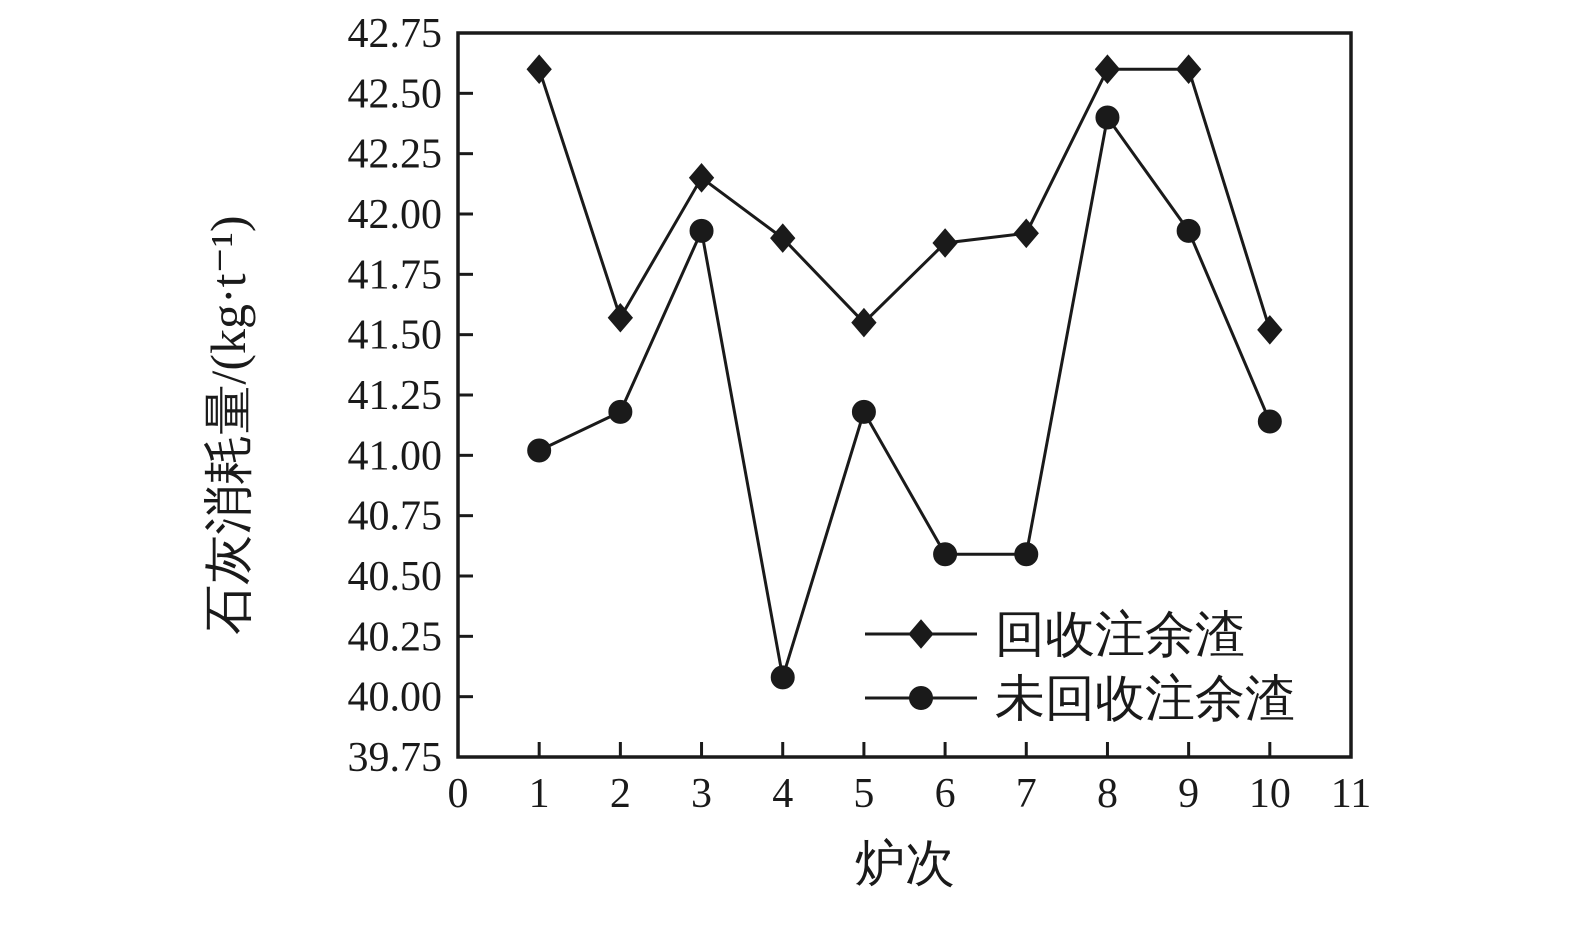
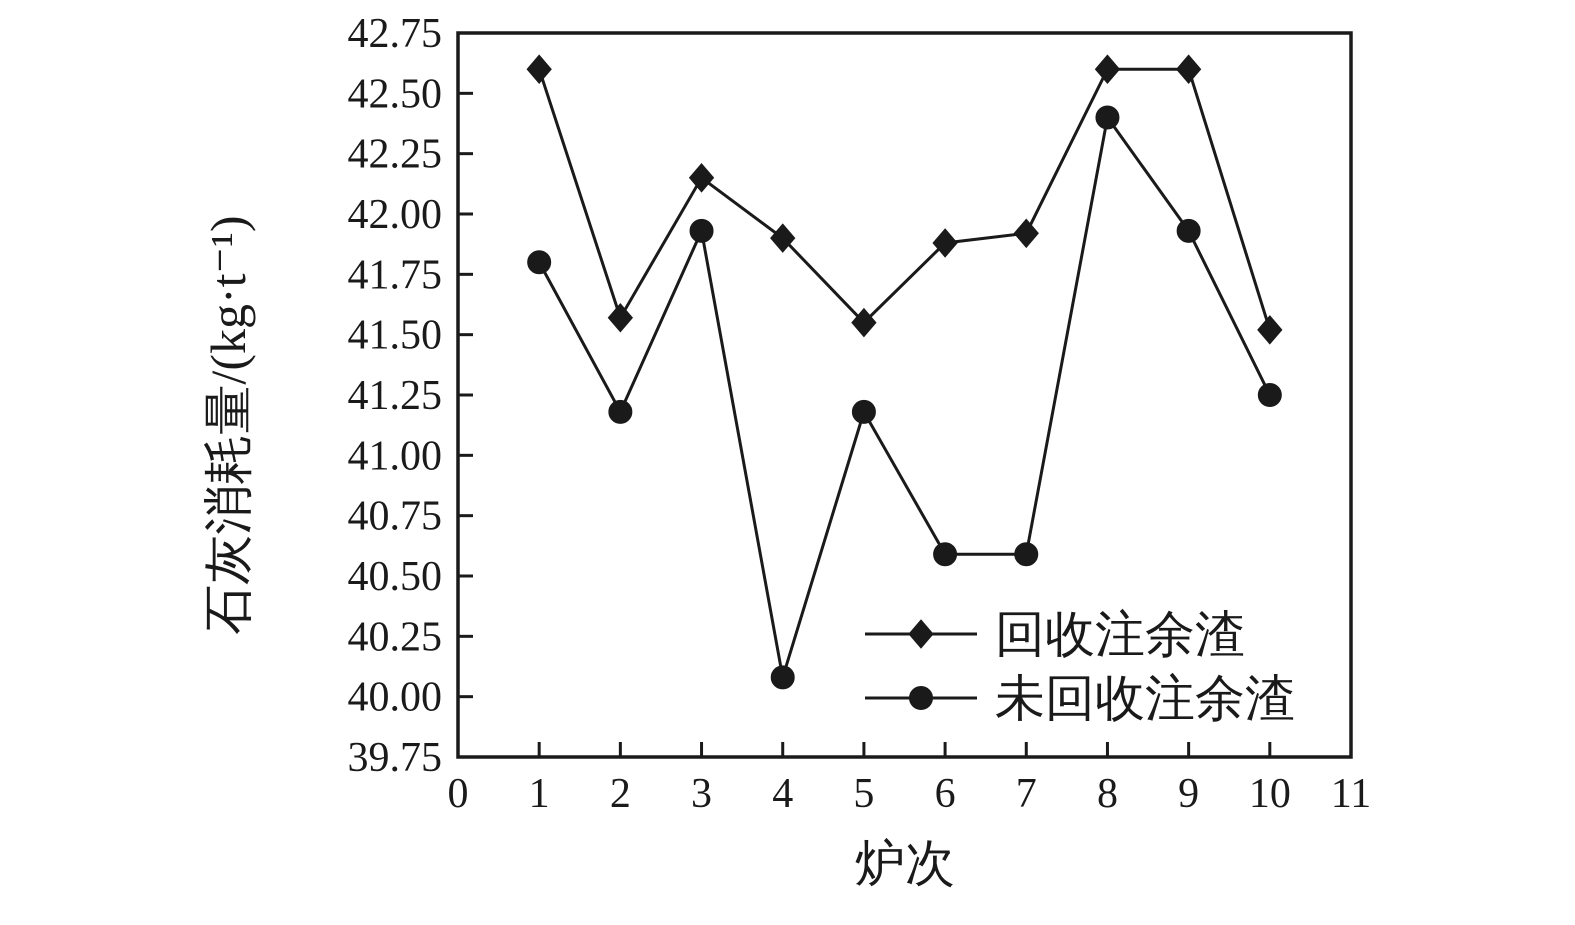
未回收注余渣/1: 41.02 -> 41.80
未回收注余渣/10: 41.14 -> 41.25
